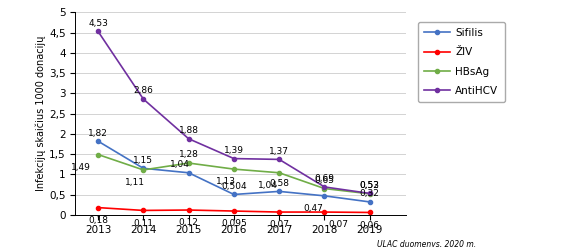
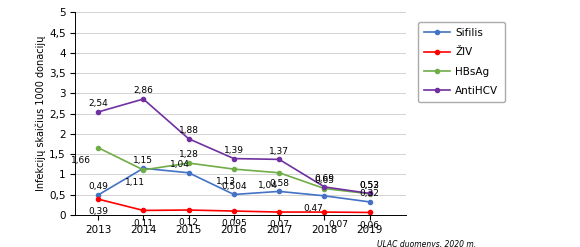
Sifilis/2013: 1,82 -> 0,49
ŽIV/2013: 0,18 -> 0,39
HBsAg/2013: 1,49 -> 1,66
AntiHCV/2013: 4,53 -> 2,54
